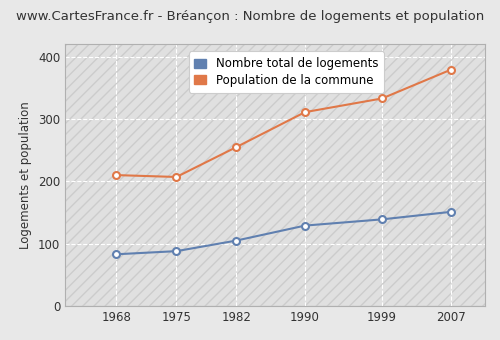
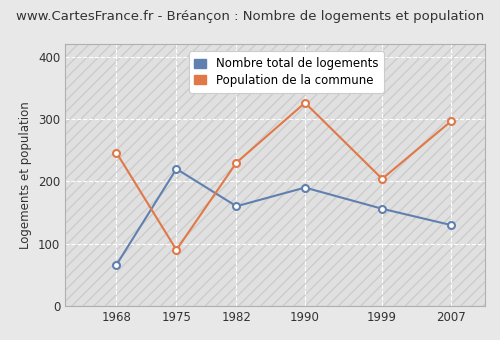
Nombre total de logements/1968: 83 -> 66
Population de la commune/1968: 210 -> 246
Nombre total de logements/1975: 88 -> 220
Population de la commune/1975: 207 -> 90
Nombre total de logements/1982: 105 -> 160
Population de la commune/1982: 255 -> 230
Nombre total de logements/1990: 129 -> 190
Population de la commune/1990: 311 -> 326
Nombre total de logements/1999: 139 -> 156
Population de la commune/1999: 333 -> 204
Nombre total de logements/2007: 151 -> 130
Population de la commune/2007: 379 -> 296
